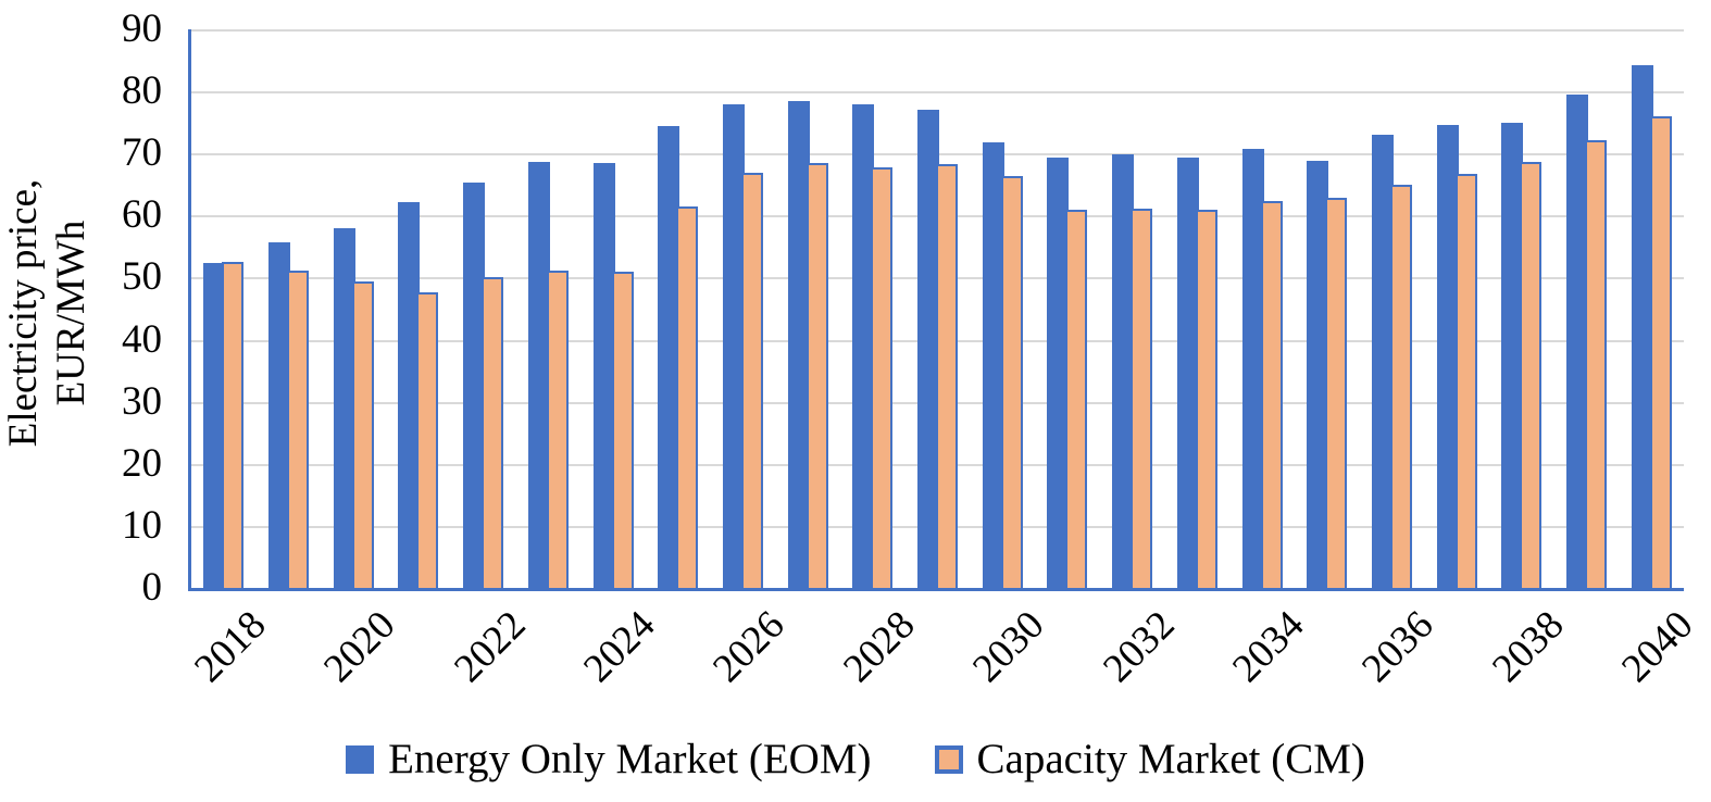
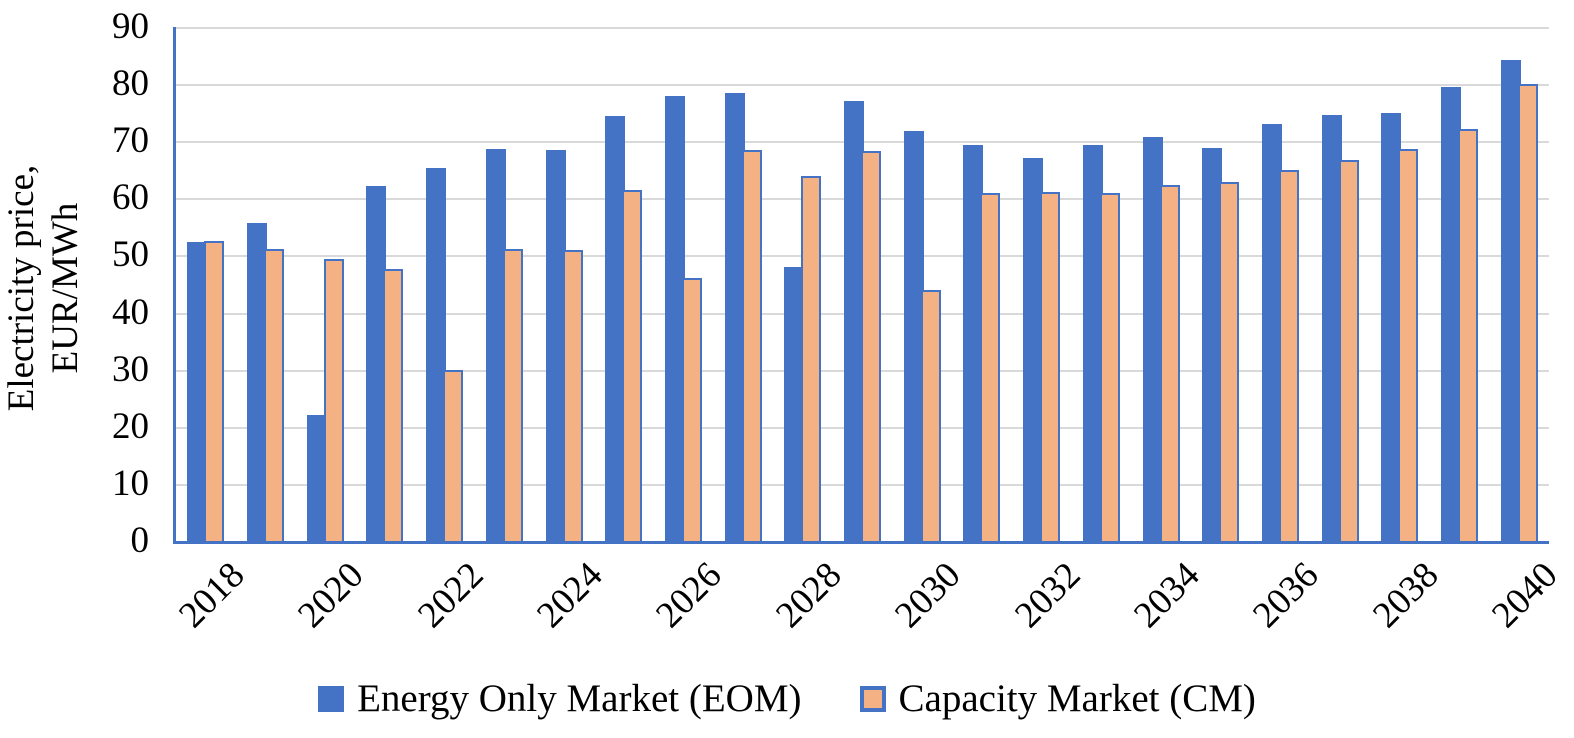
Energy Only Market (EOM)/2020: 58 -> 22
Capacity Market (CM)/2022: 50 -> 30
Capacity Market (CM)/2026: 67 -> 46
Energy Only Market (EOM)/2028: 78 -> 48
Capacity Market (CM)/2028: 68 -> 64
Capacity Market (CM)/2030: 66 -> 44
Energy Only Market (EOM)/2032: 70 -> 67
Capacity Market (CM)/2040: 76 -> 80
